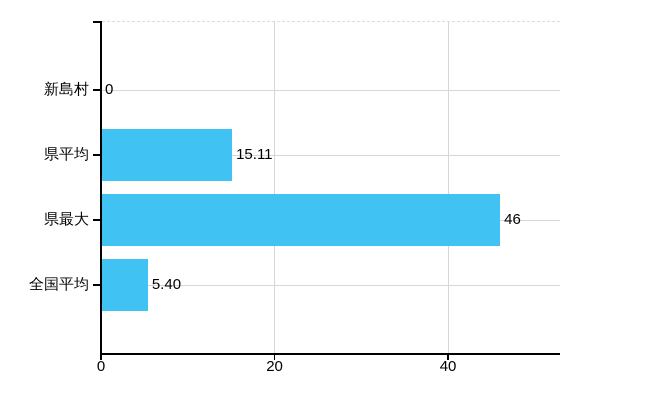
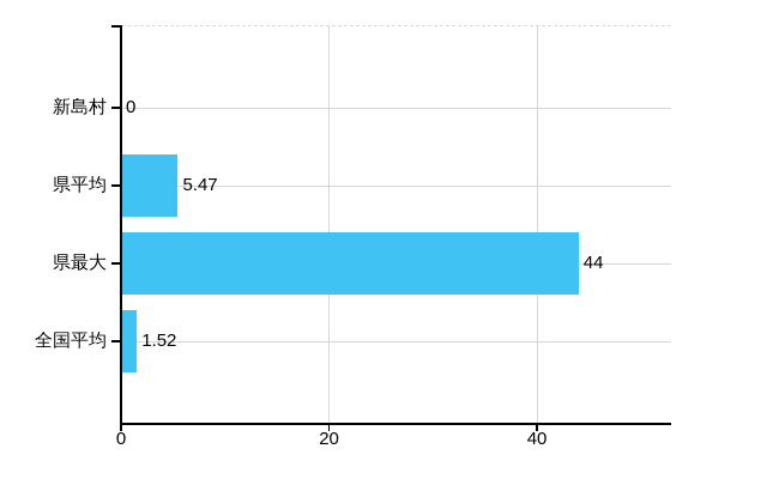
県平均: 15.11 -> 5.47
県最大: 46 -> 44
全国平均: 5.40 -> 1.52
